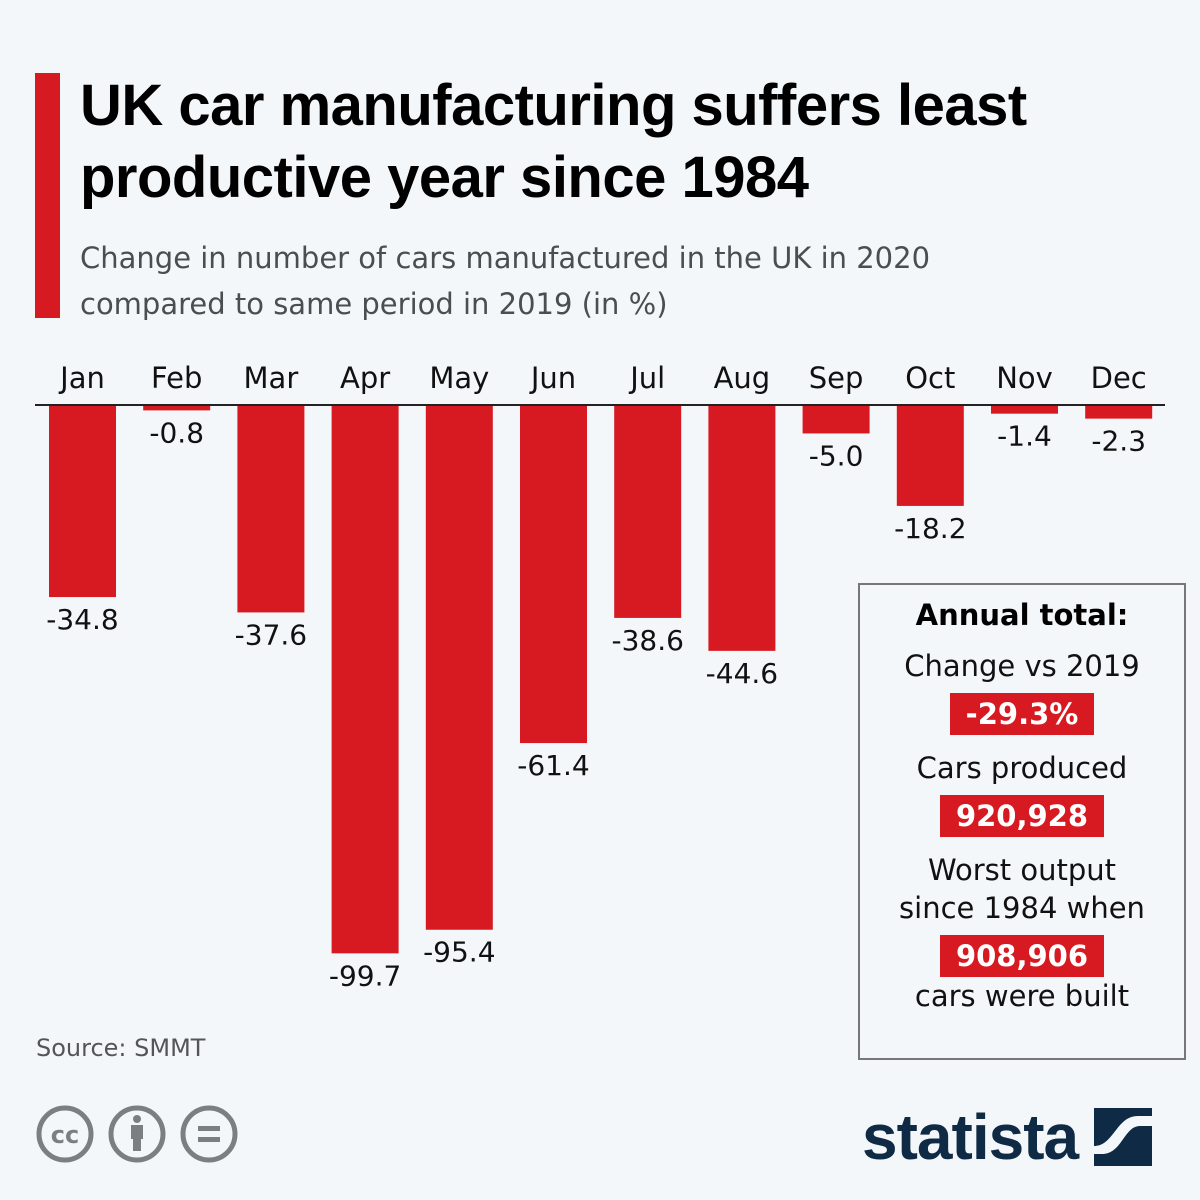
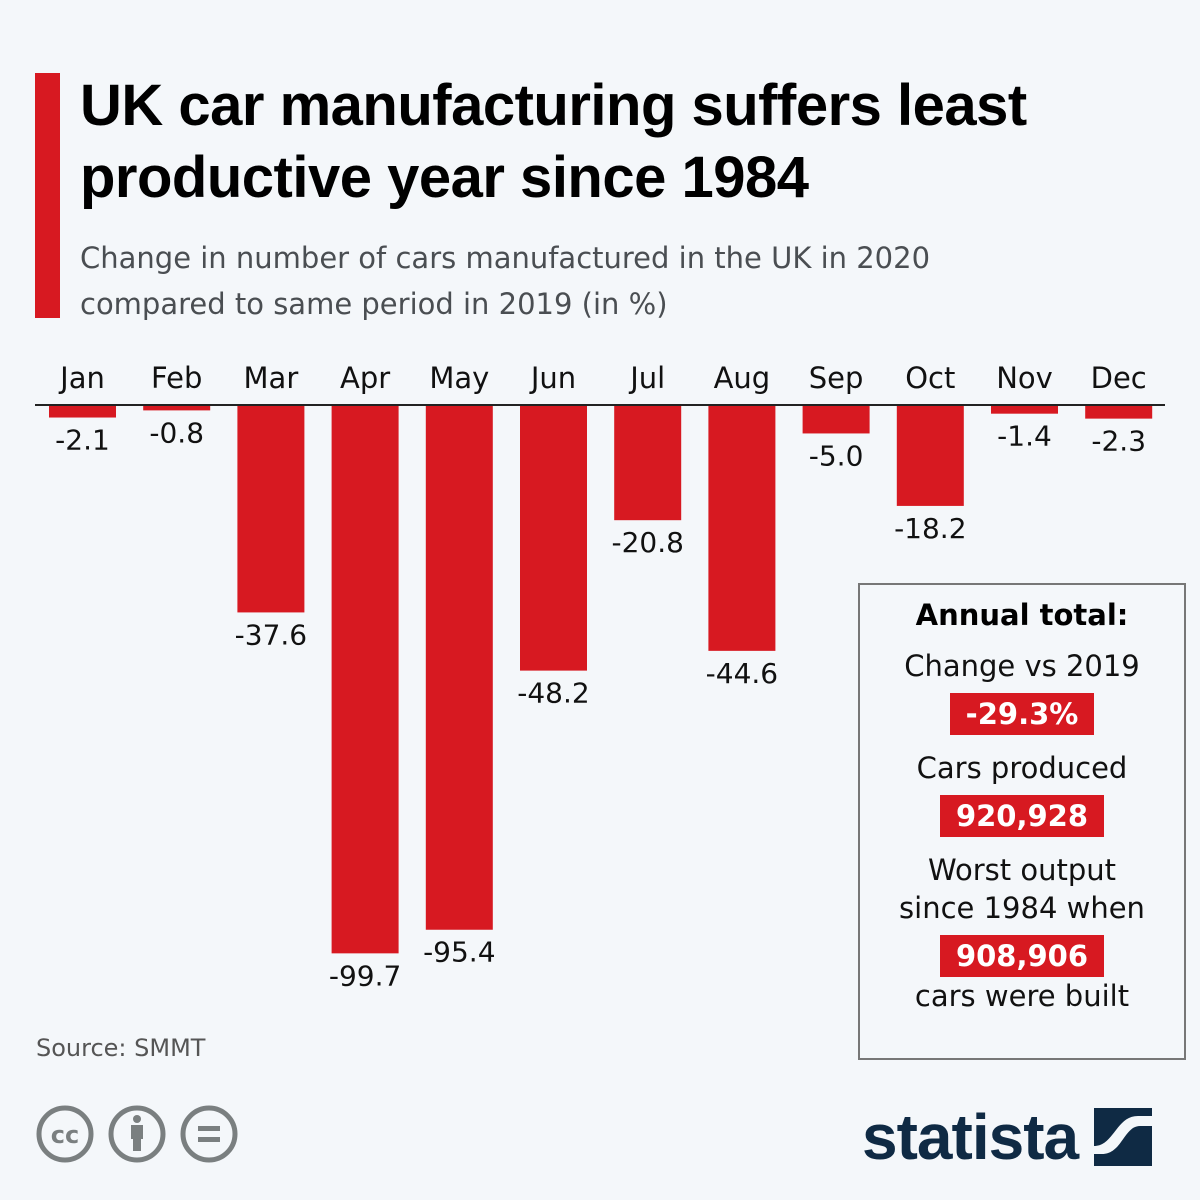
Jan: -34.8 -> -2.1
Jun: -61.4 -> -48.2
Jul: -38.6 -> -20.8
